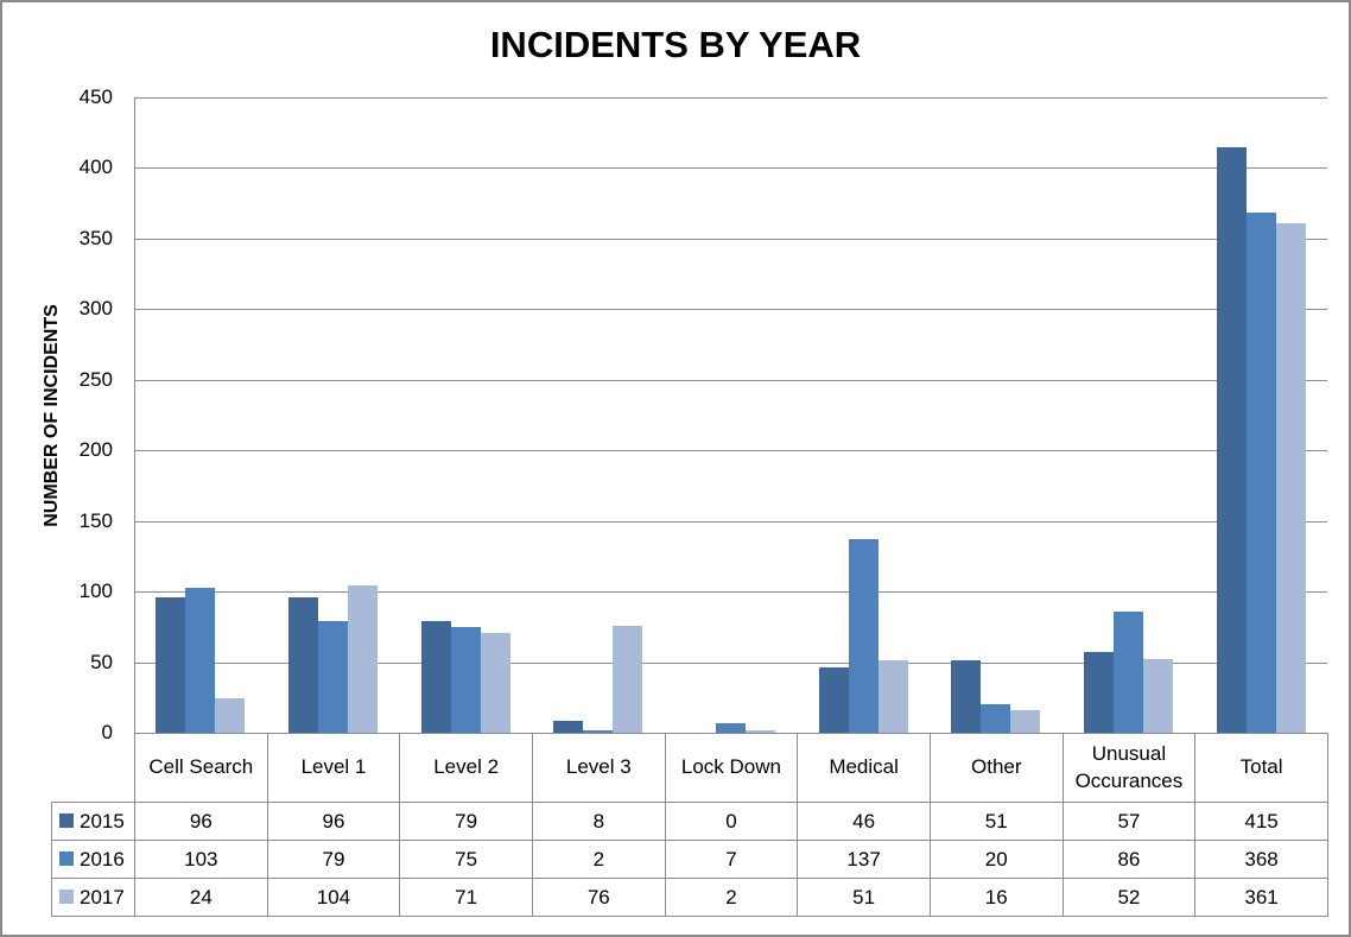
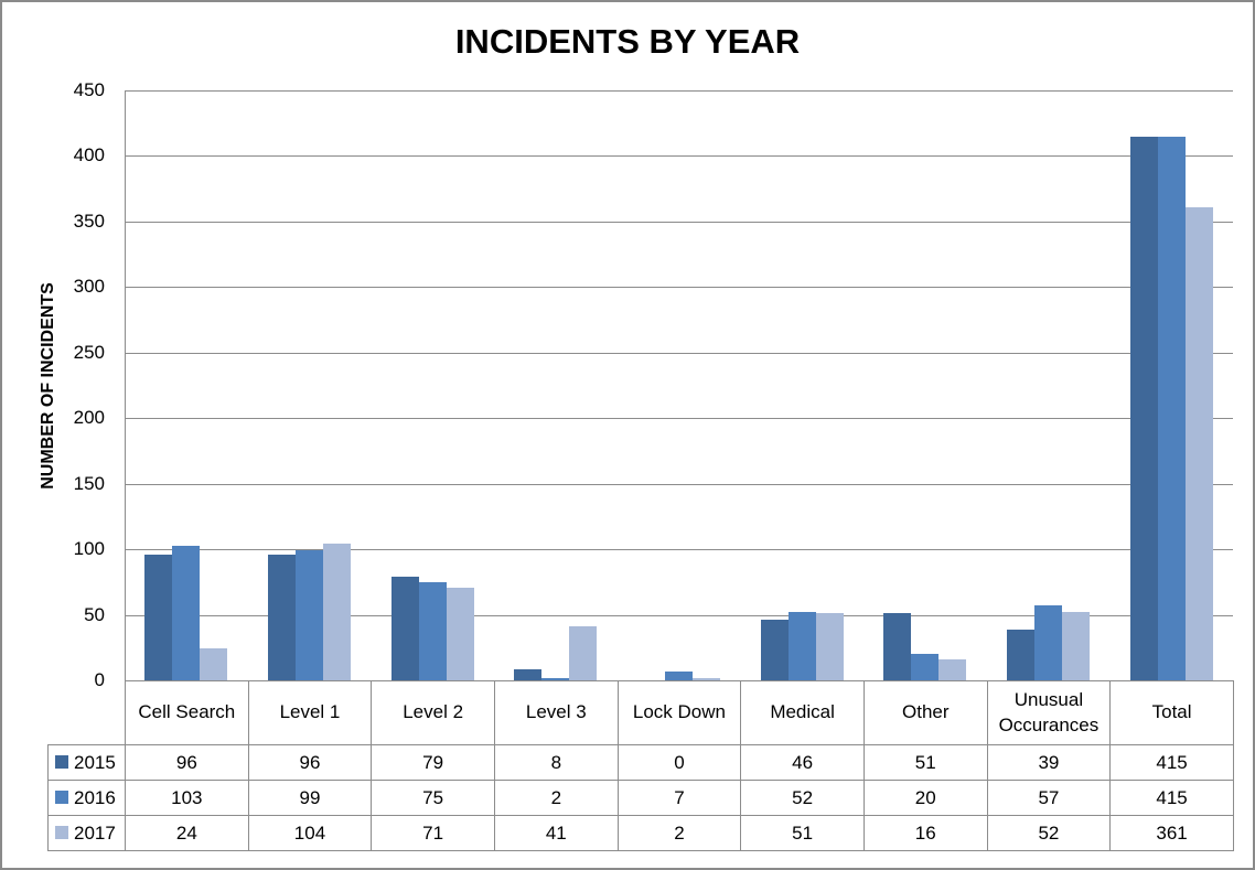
2016/Level 1: 79 -> 99
2017/Level 3: 76 -> 41
2016/Medical: 137 -> 52
2015/Unusual Occurances: 57 -> 39
2016/Unusual Occurances: 86 -> 57
2016/Total: 368 -> 415
